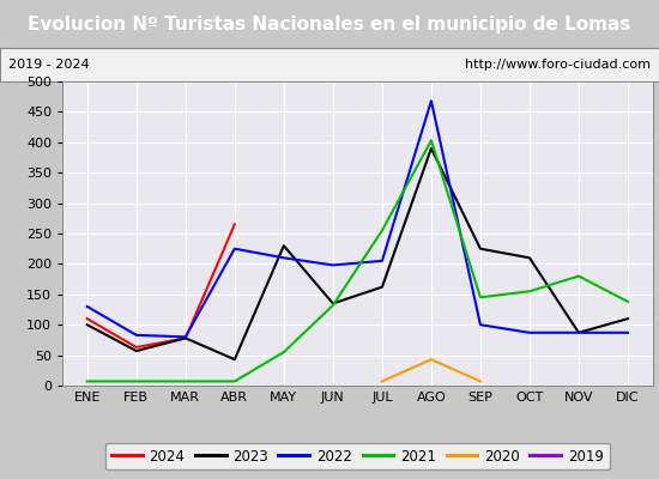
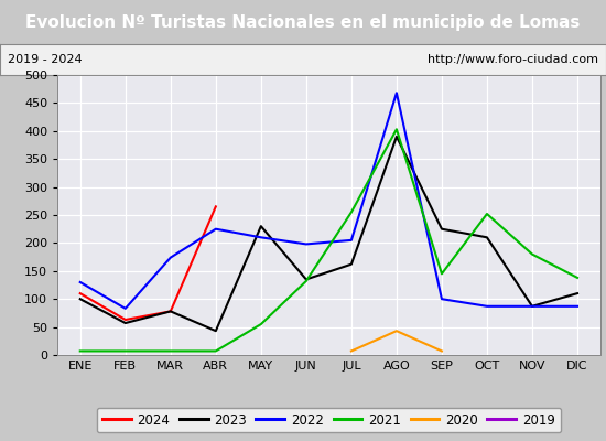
2022/MAR: 80 -> 174
2021/OCT: 155 -> 252
